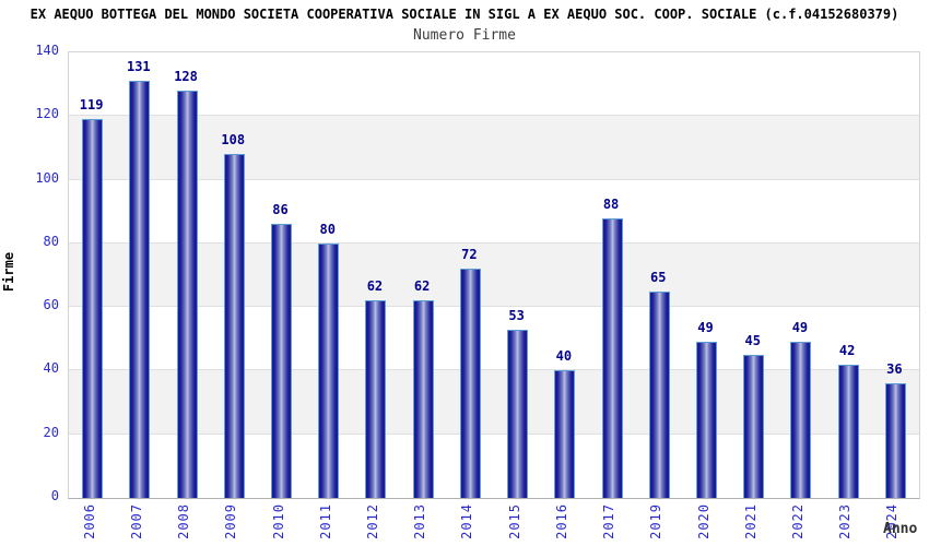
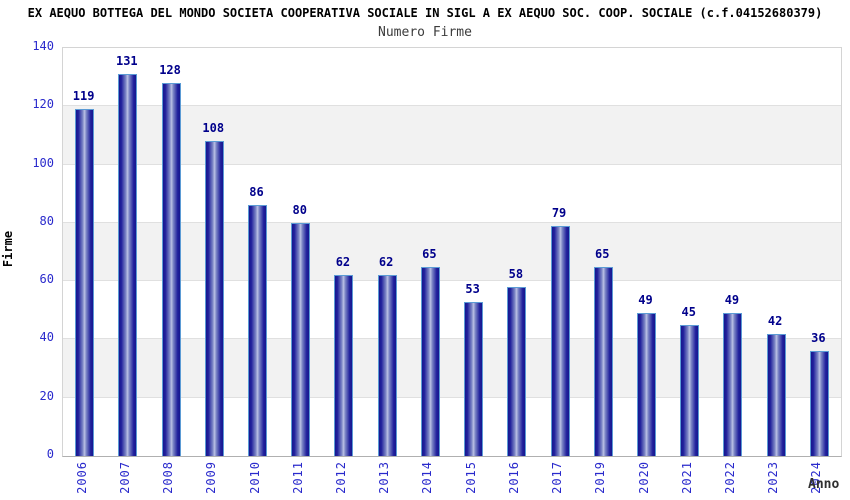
2014: 72 -> 65
2016: 40 -> 58
2017: 88 -> 79
